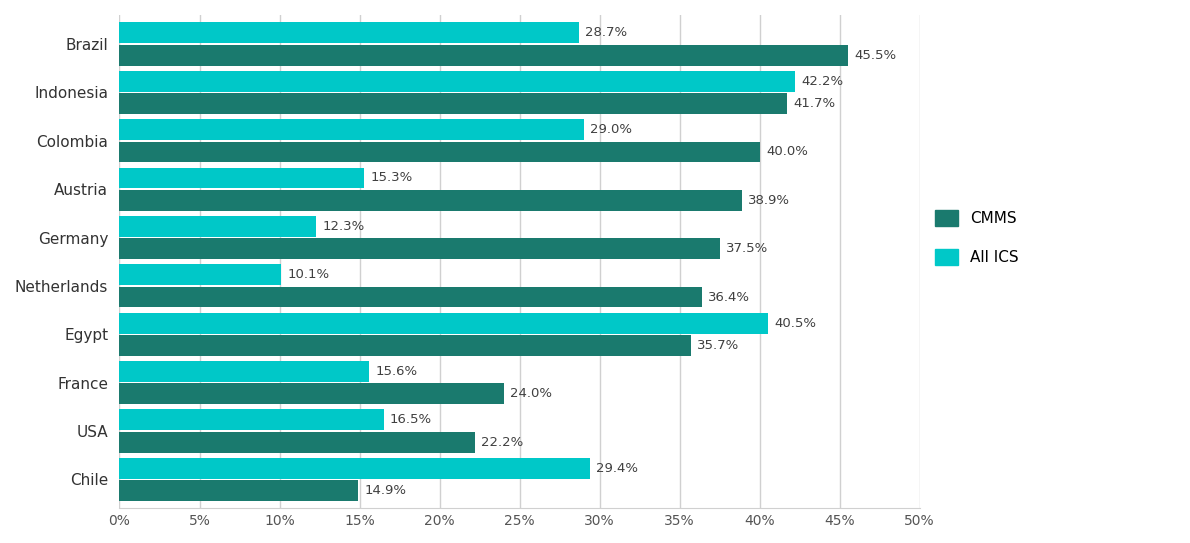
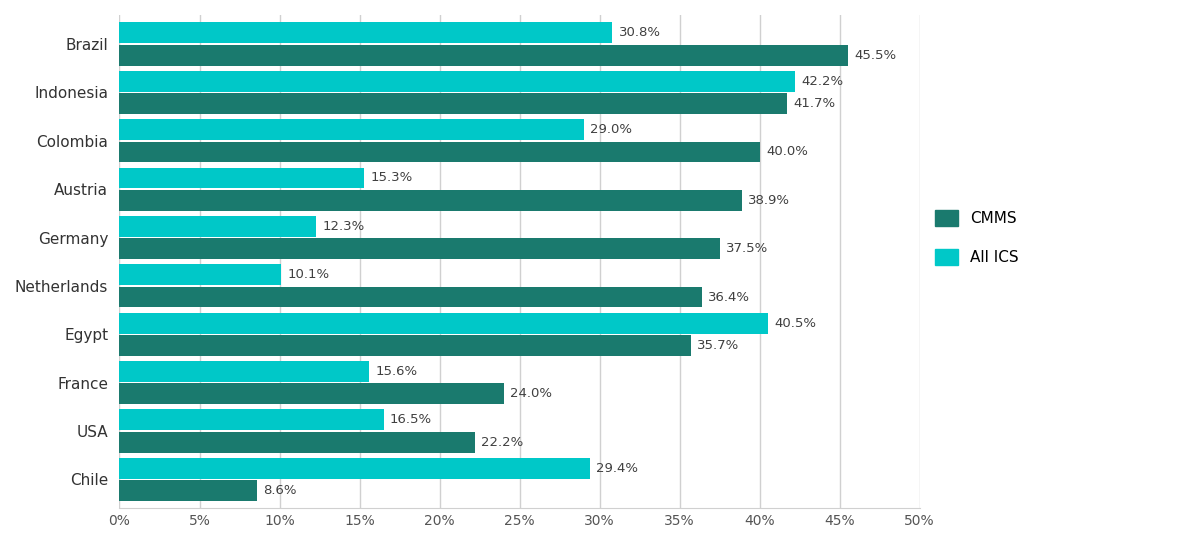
All ICS/Brazil: 28.7% -> 30.8%
CMMS/Chile: 14.9% -> 8.6%
